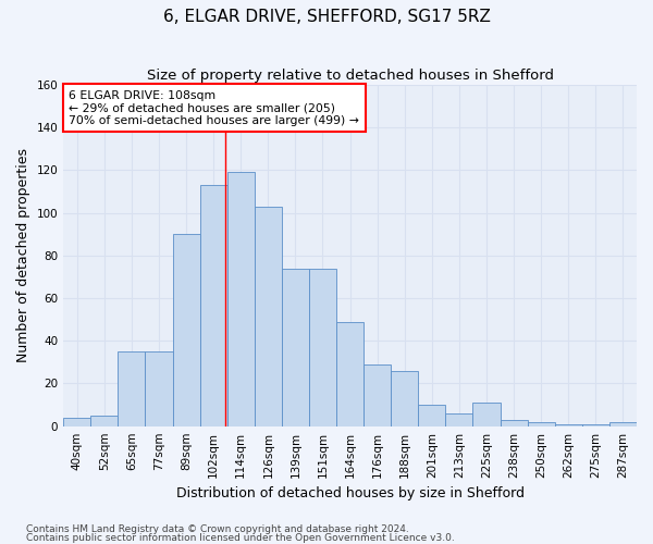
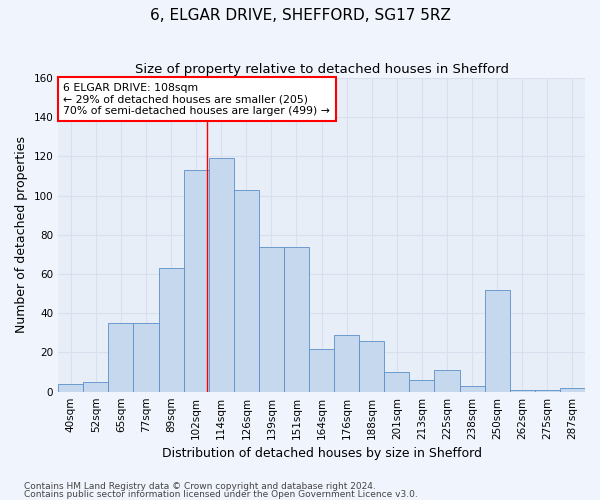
89sqm: 90 -> 63
164sqm: 49 -> 22
250sqm: 2 -> 52
